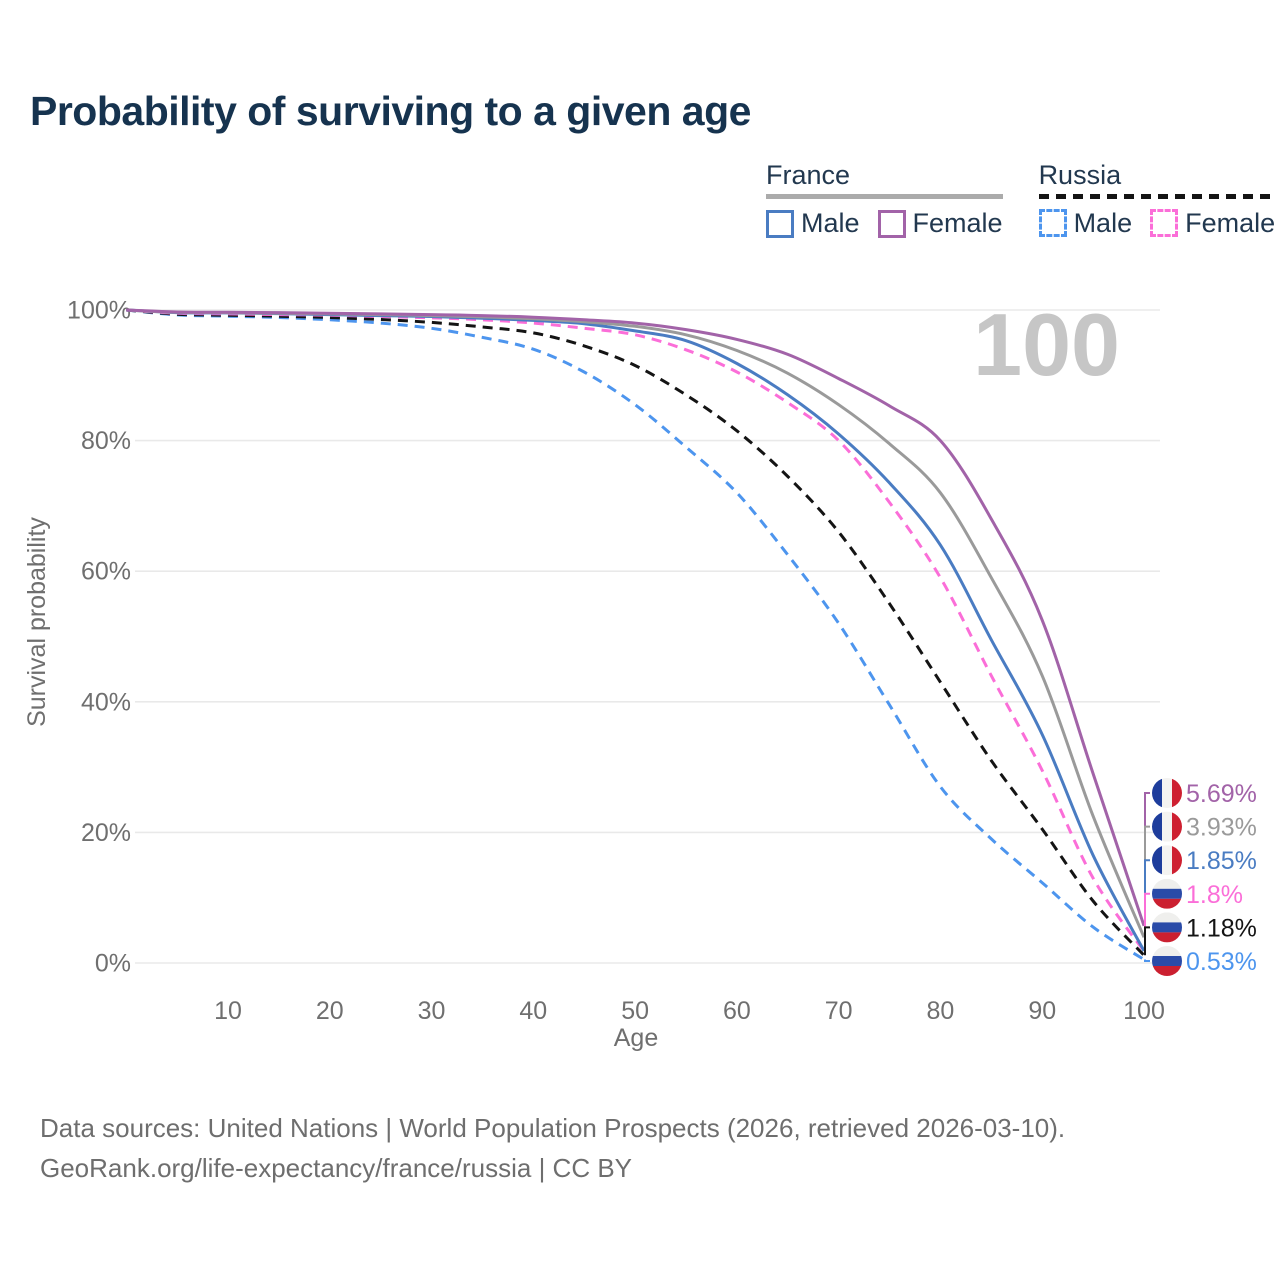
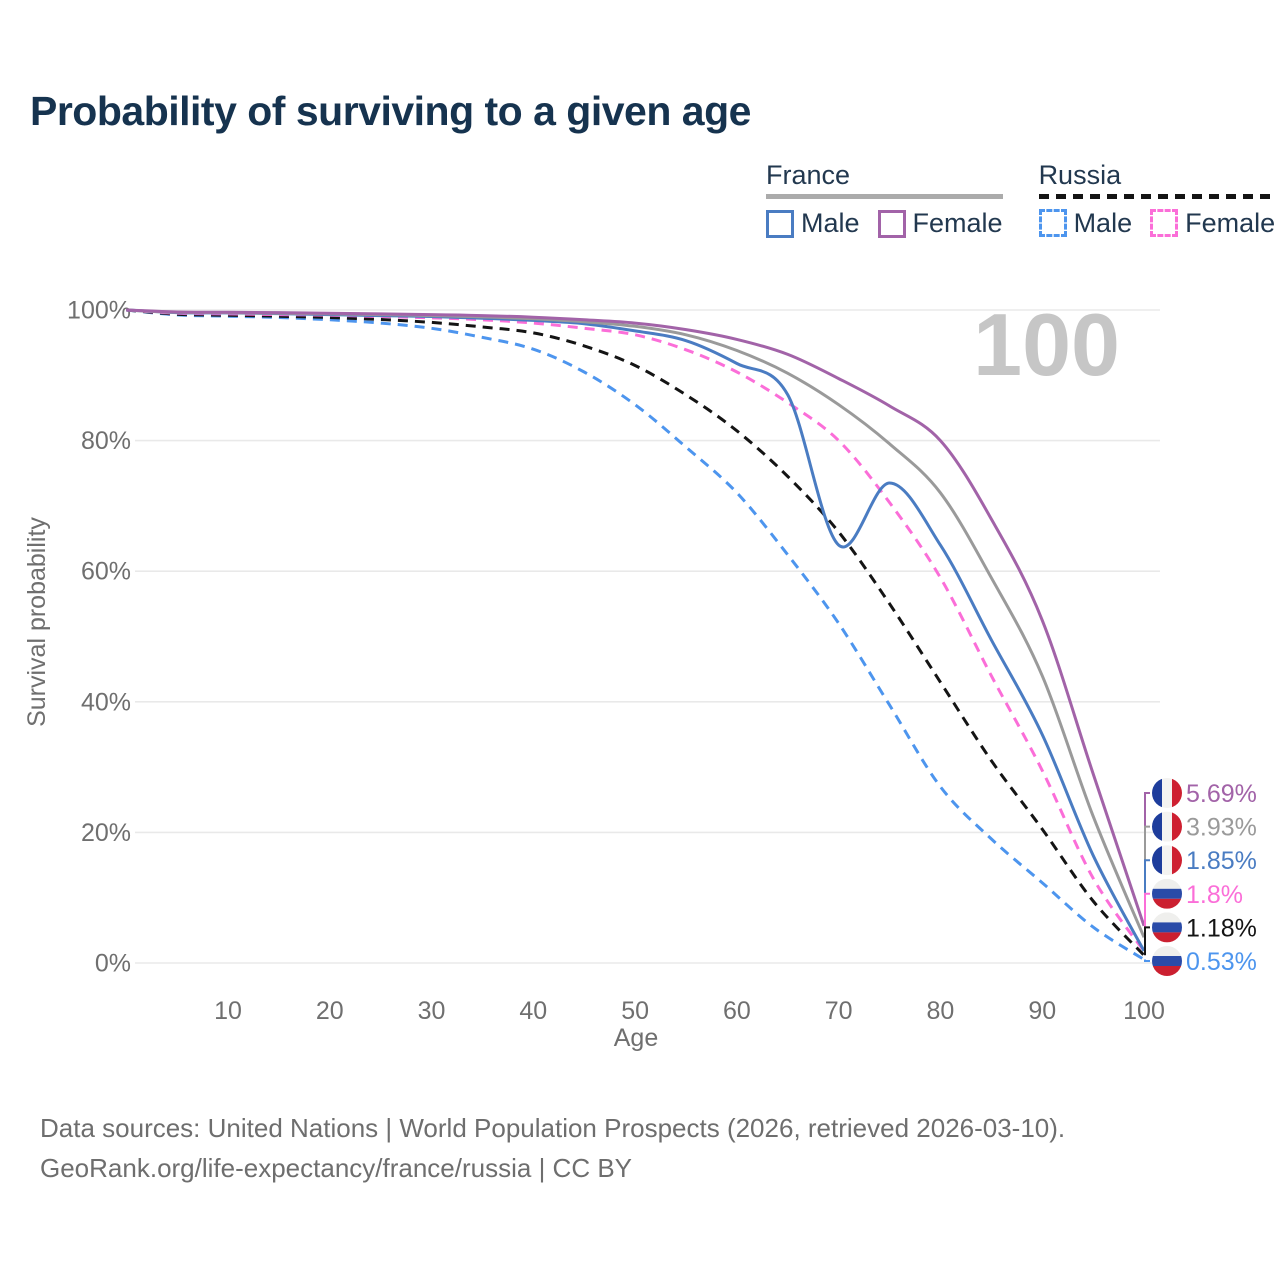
France Male/70: 81% -> 64%
